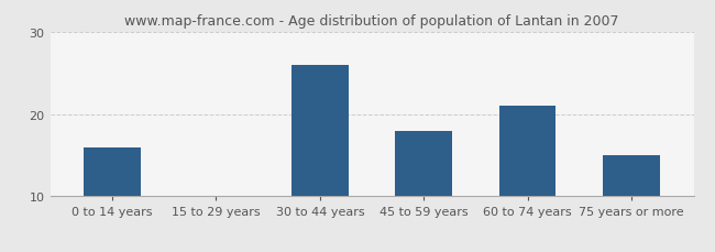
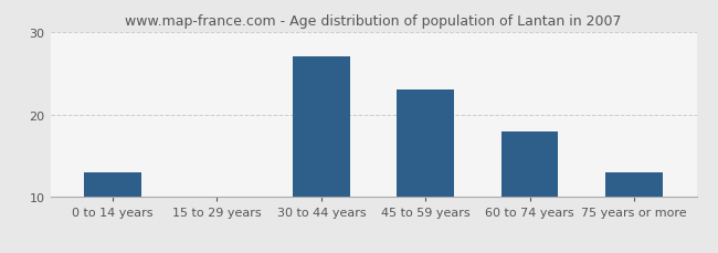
0 to 14 years: 16.0 -> 13.0
30 to 44 years: 26.0 -> 27.0
45 to 59 years: 18.0 -> 23.0
60 to 74 years: 21.0 -> 18.0
75 years or more: 15.0 -> 13.0
